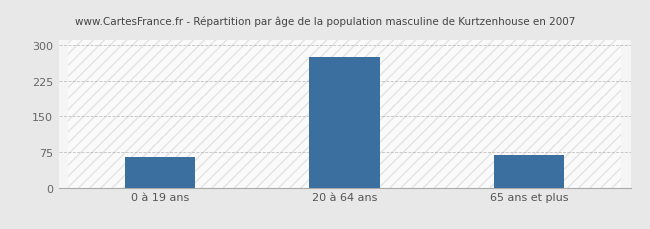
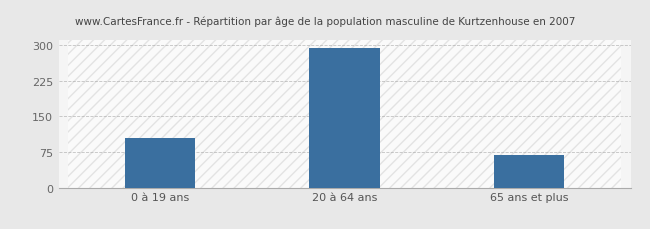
0 à 19 ans: 65 -> 105
20 à 64 ans: 275 -> 293
